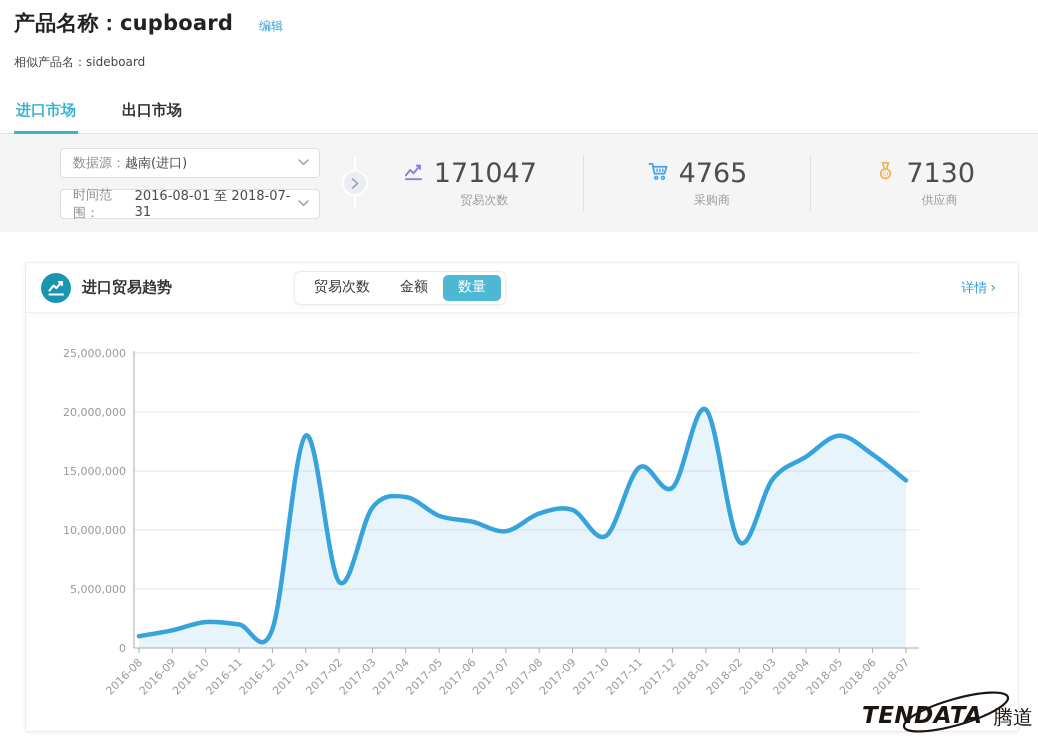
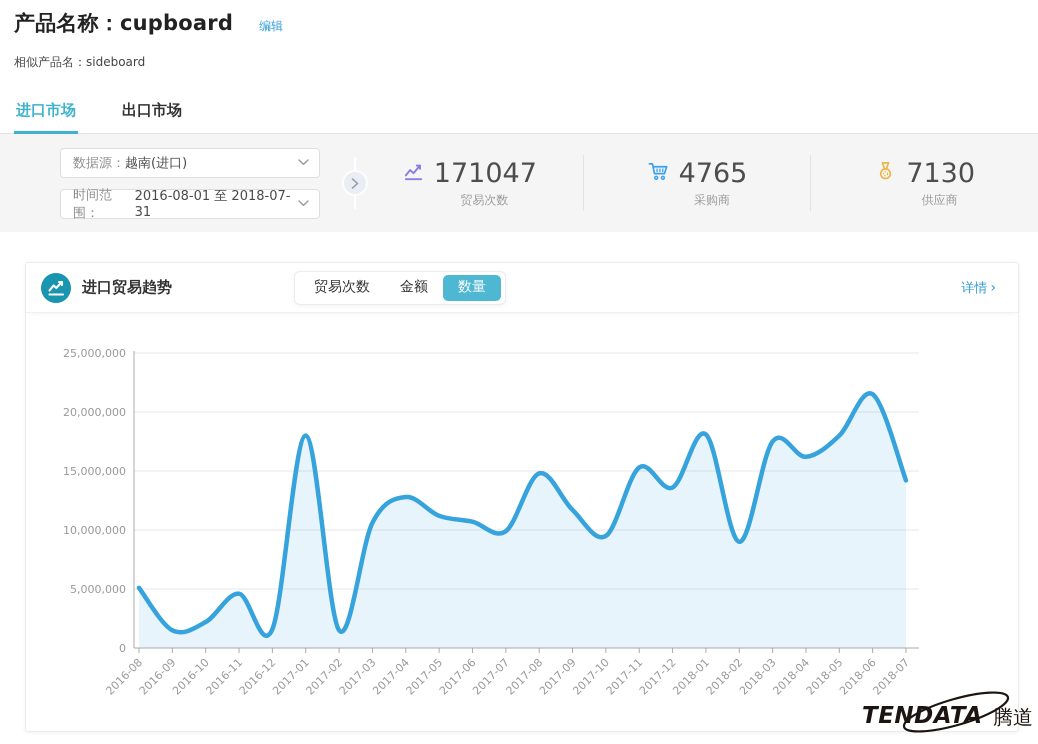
2016-08: 1000000 -> 5100000
2016-11: 2000000 -> 4600000
2017-02: 5600000 -> 1500000
2017-03: 11900000 -> 10600000
2017-08: 11400000 -> 14800000
2018-01: 20200000 -> 18100000
2018-03: 14300000 -> 17500000
2018-06: 16400000 -> 21500000
